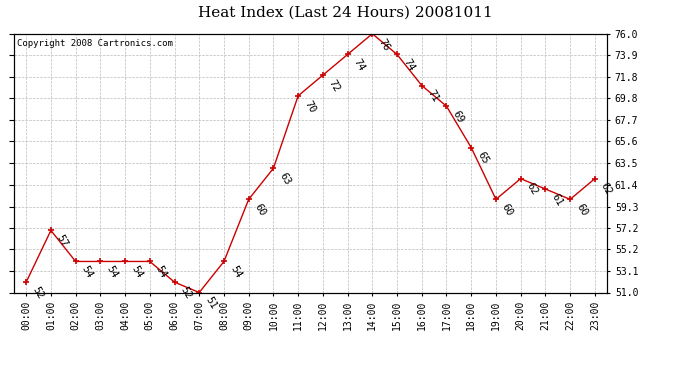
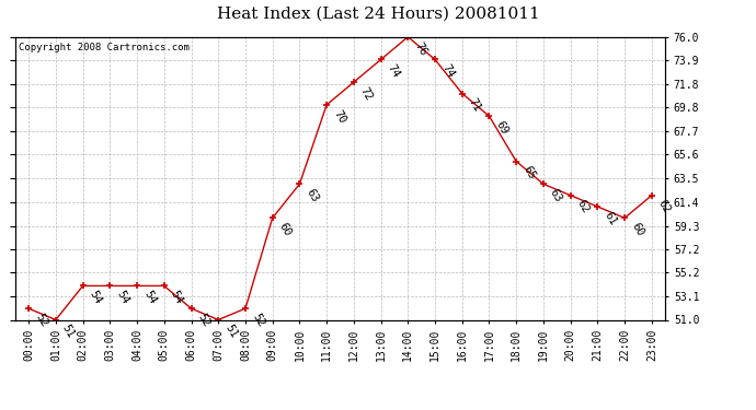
01:00: 57 -> 51
08:00: 54 -> 52
19:00: 60 -> 63
